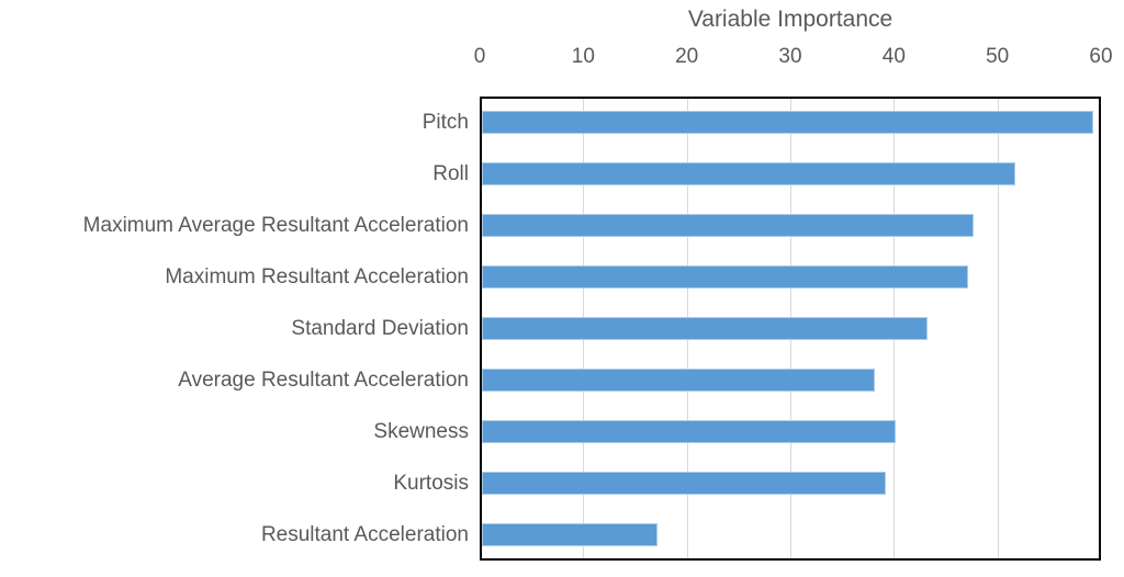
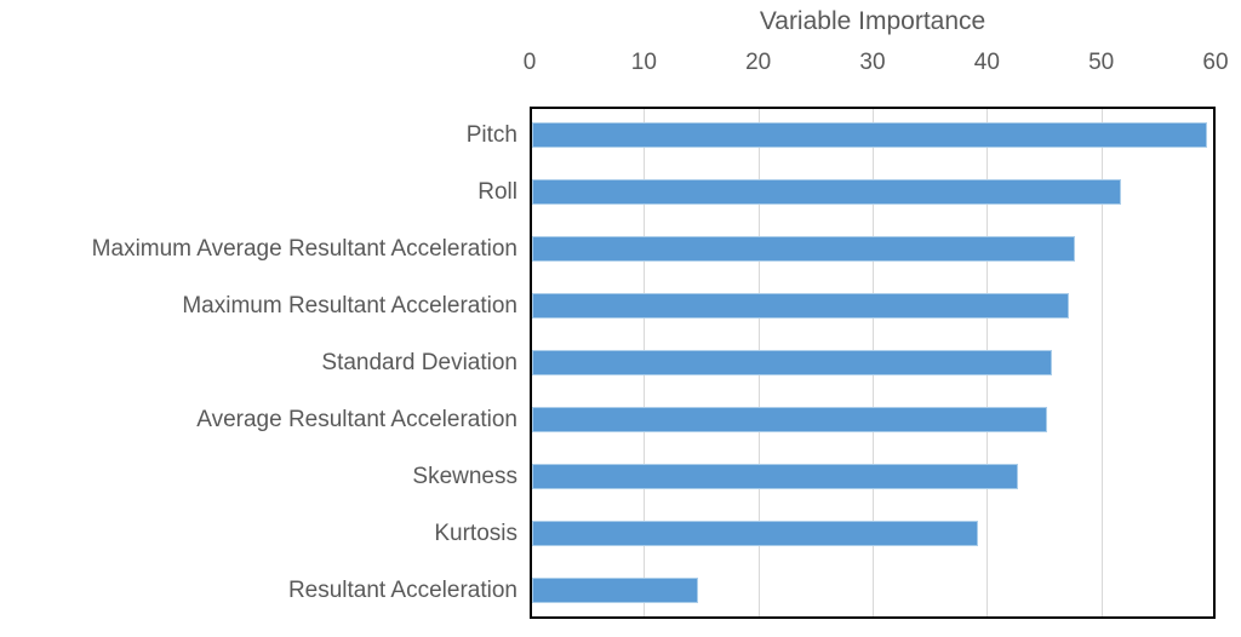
Standard Deviation: 43 -> 46
Average Resultant Acceleration: 38 -> 45
Skewness: 40 -> 42
Resultant Acceleration: 17 -> 14
